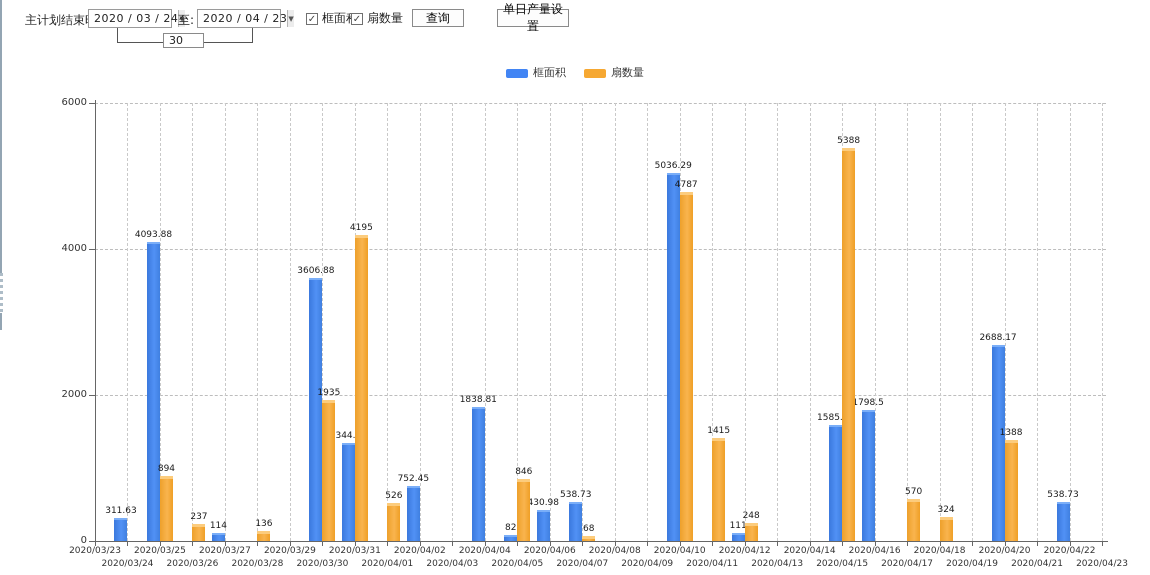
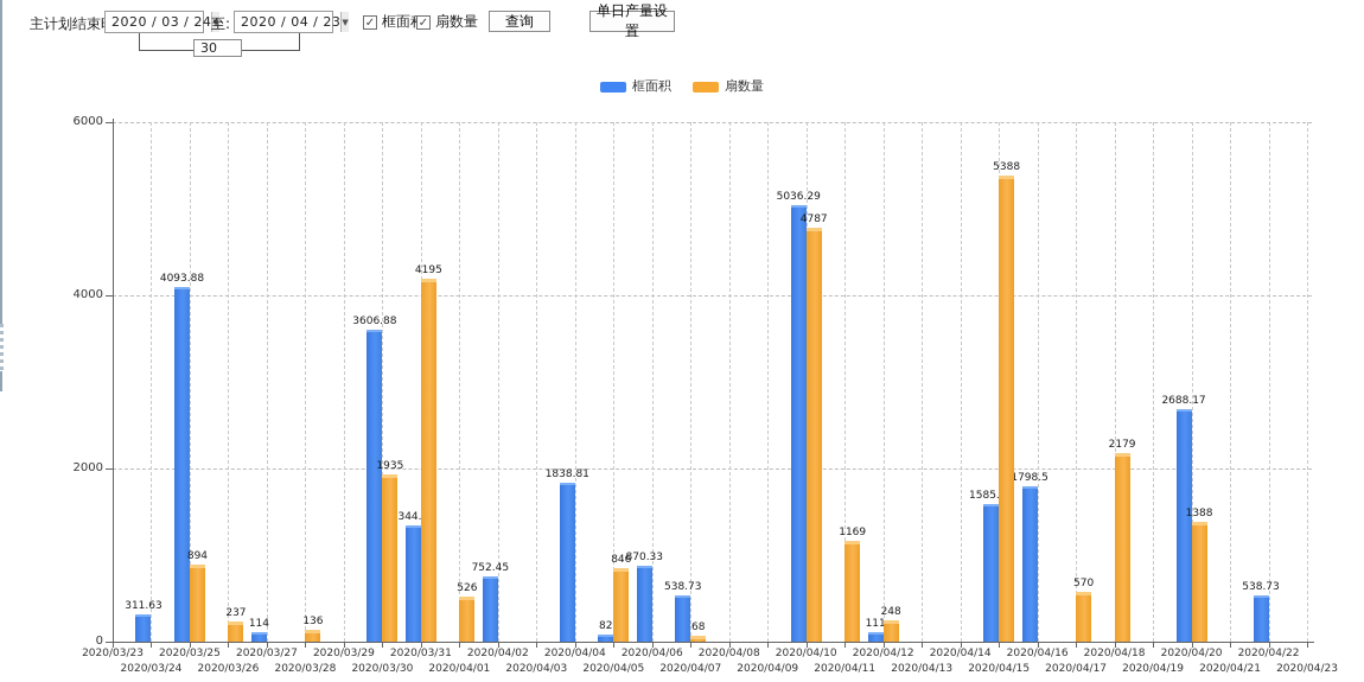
框面积/2020/04/06: 430.98 -> 870.33
扇数量/2020/04/11: 1415 -> 1169
扇数量/2020/04/18: 324 -> 2179
